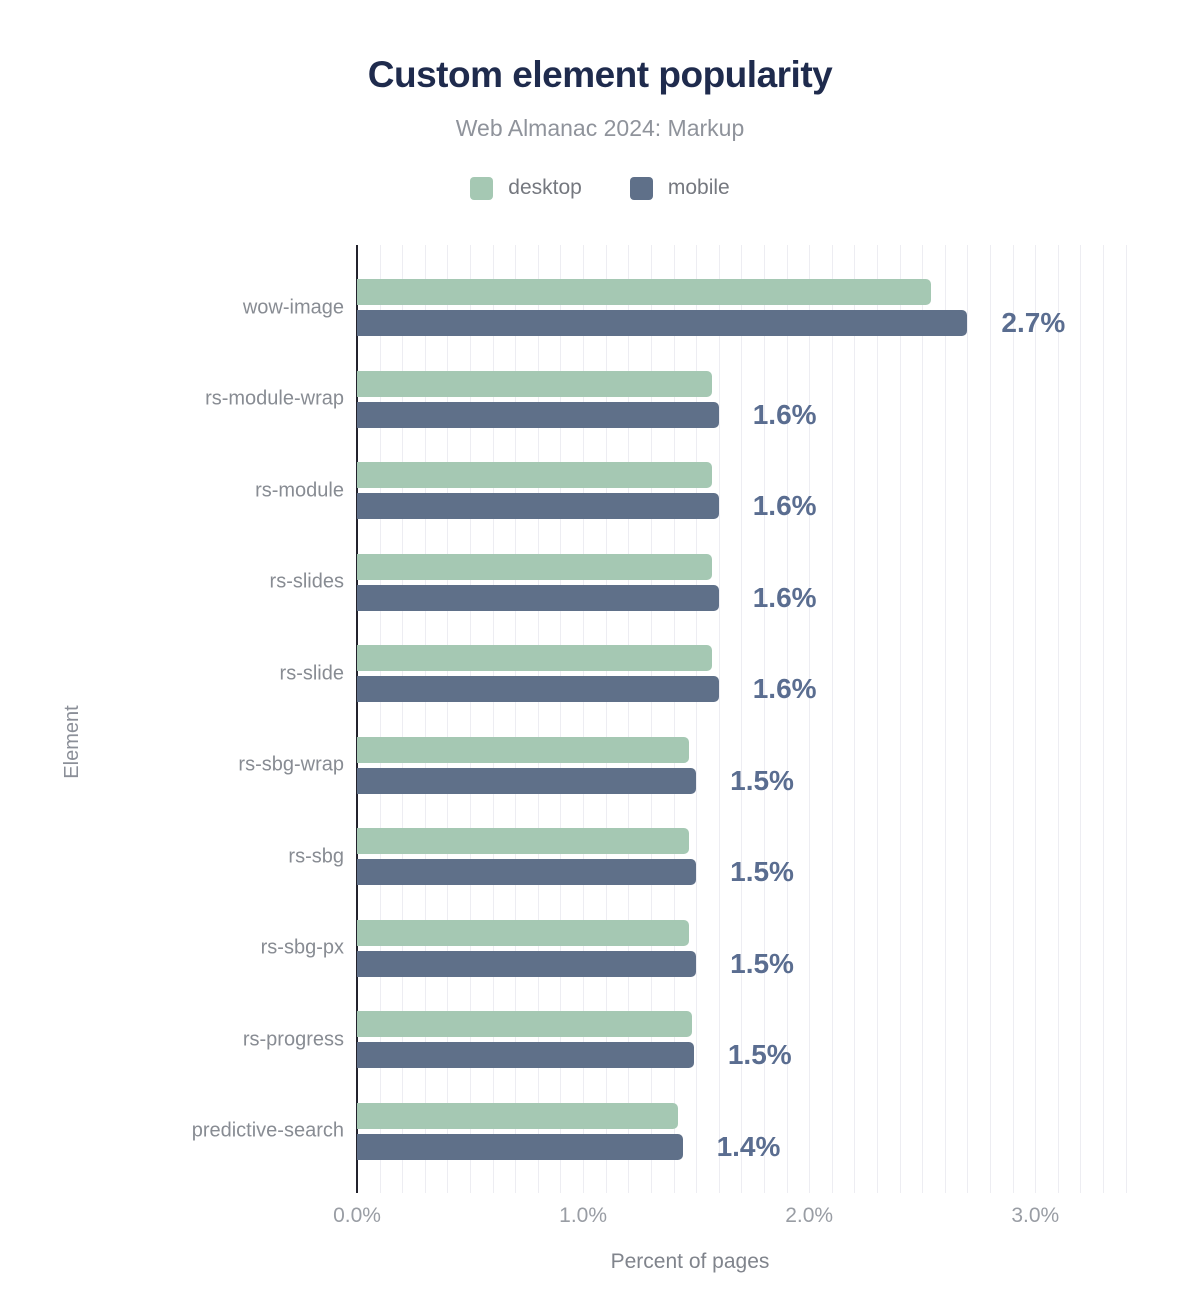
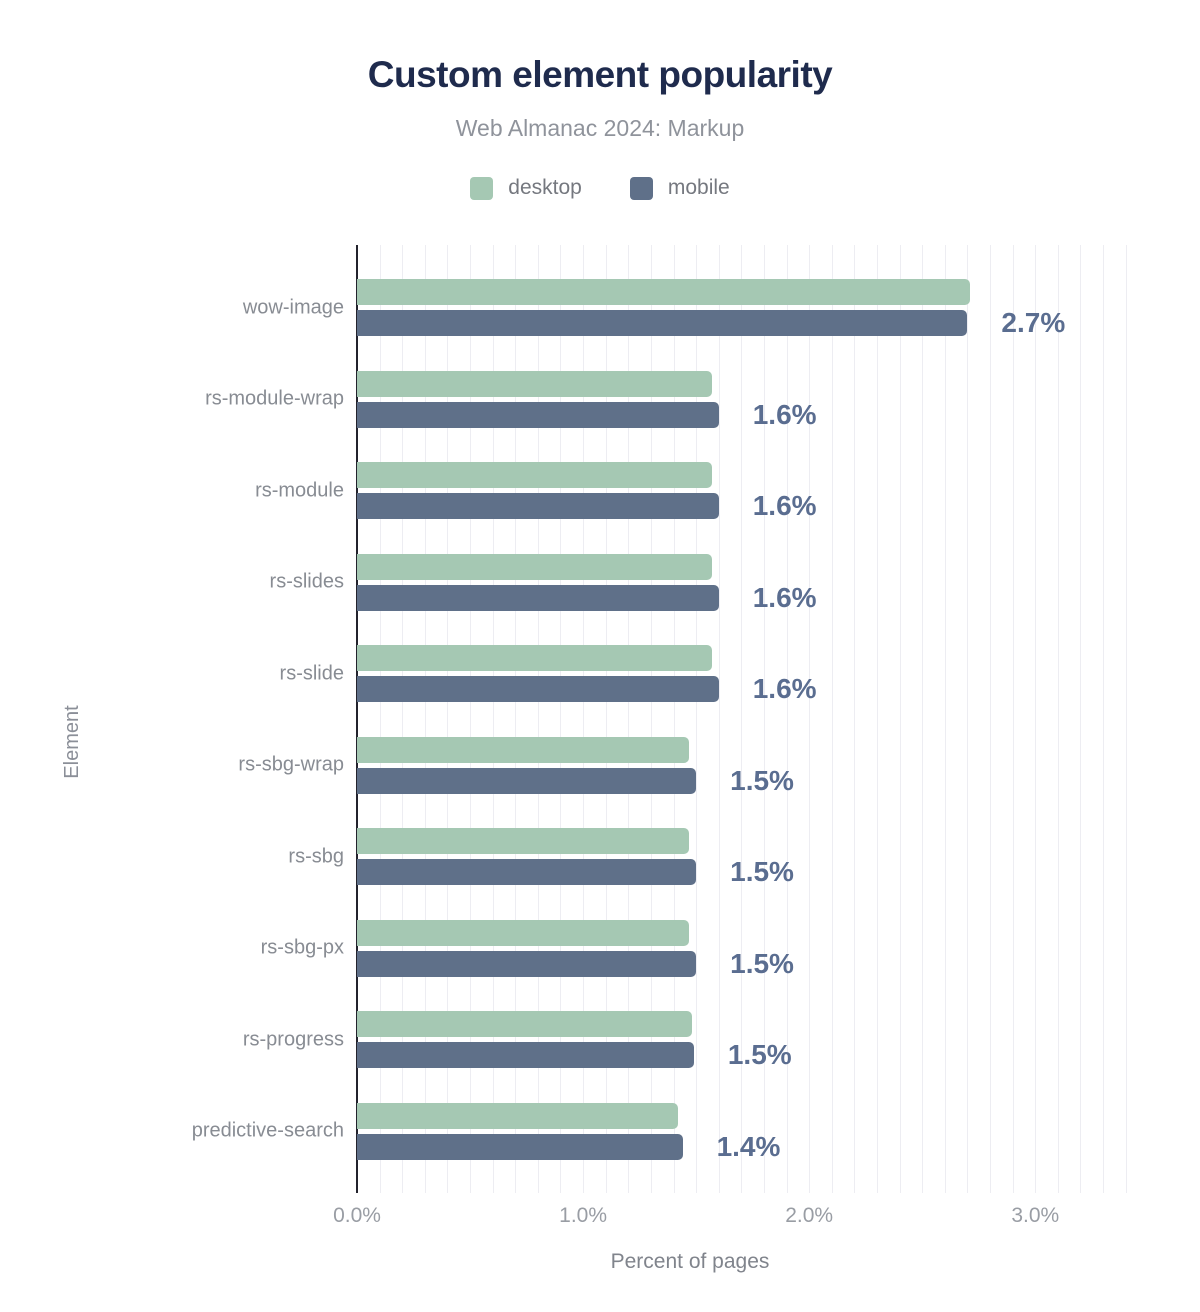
desktop/wow-image: 2.54% -> 2.71%
